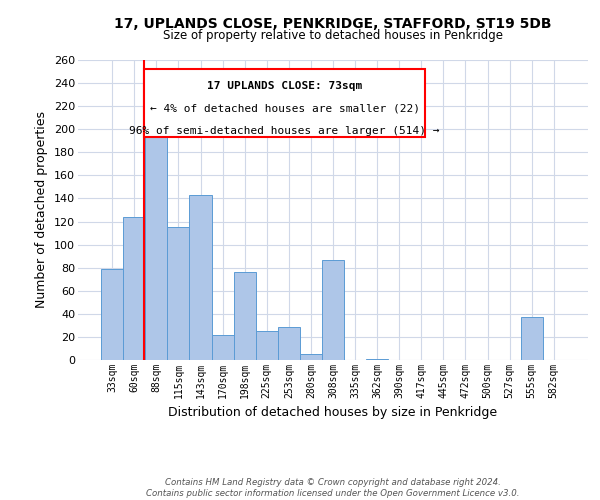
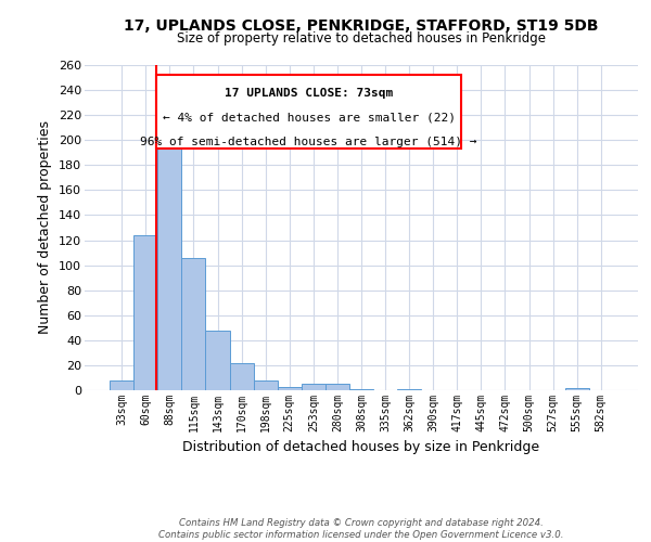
33sqm: 79 -> 8
115sqm: 115 -> 106
143sqm: 143 -> 48
198sqm: 76 -> 8
225sqm: 25 -> 3
253sqm: 29 -> 5
308sqm: 87 -> 1
555sqm: 37 -> 2
